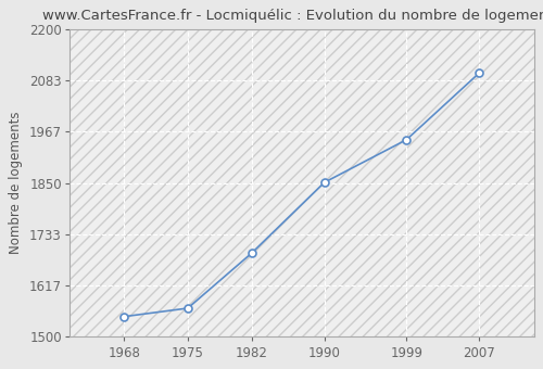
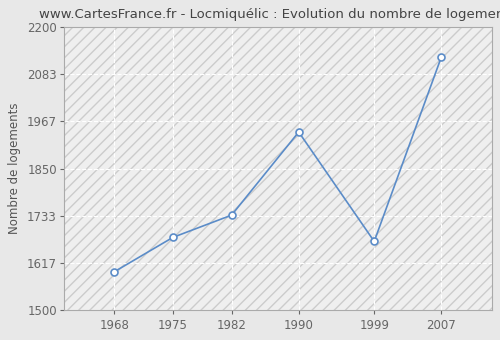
1968: 1546 -> 1595
1975: 1565 -> 1680
1982: 1690 -> 1735
1990: 1851 -> 1940
1999: 1948 -> 1670
2007: 2100 -> 2125
